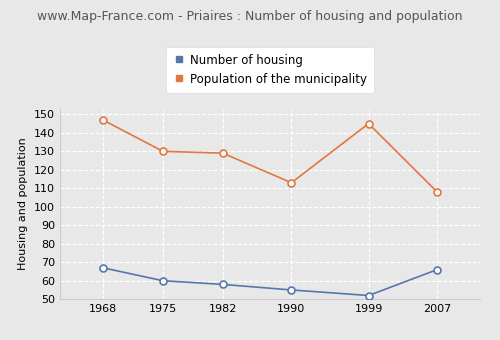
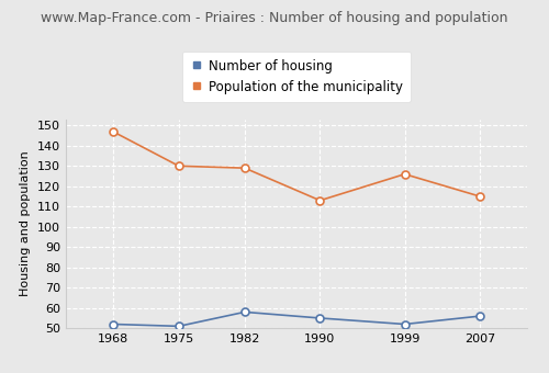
Number of housing/1968: 67 -> 52
Number of housing/1975: 60 -> 51
Population of the municipality/1999: 145 -> 126
Number of housing/2007: 66 -> 56
Population of the municipality/2007: 108 -> 115
